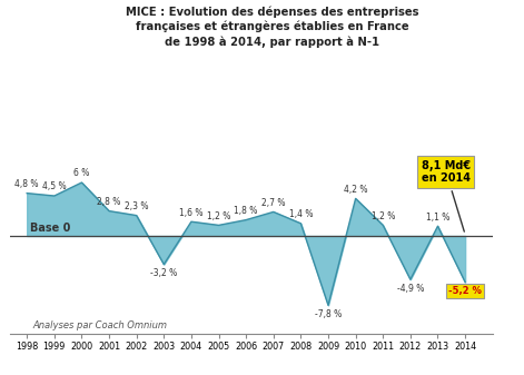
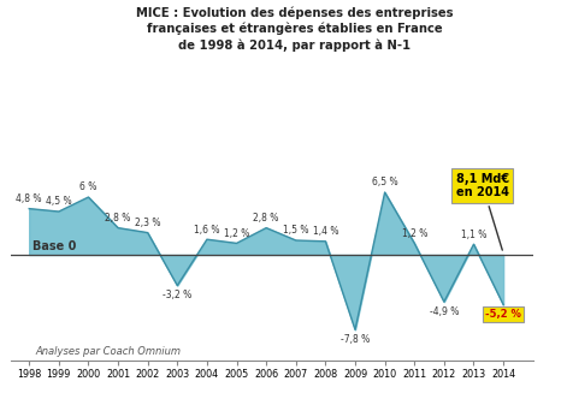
2006: 1,8 -> 2,8
2007: 2,7 -> 1,5
2010: 4,2 -> 6,5
